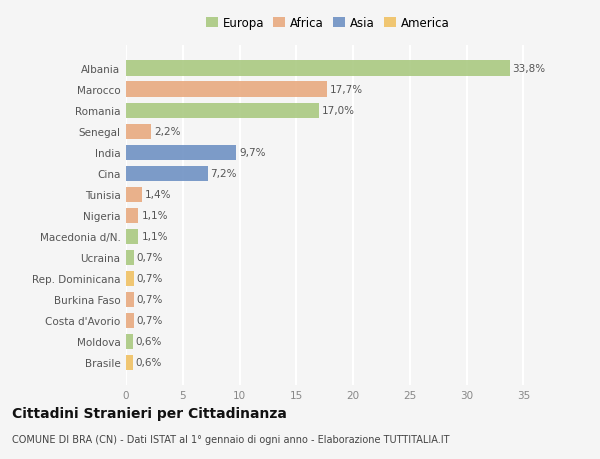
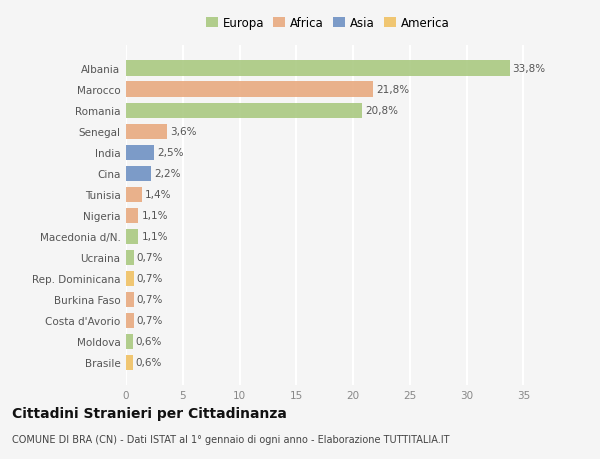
Marocco: 17,7% -> 21,8%
Romania: 17,0% -> 20,8%
Senegal: 2,2% -> 3,6%
India: 9,7% -> 2,5%
Cina: 7,2% -> 2,2%
